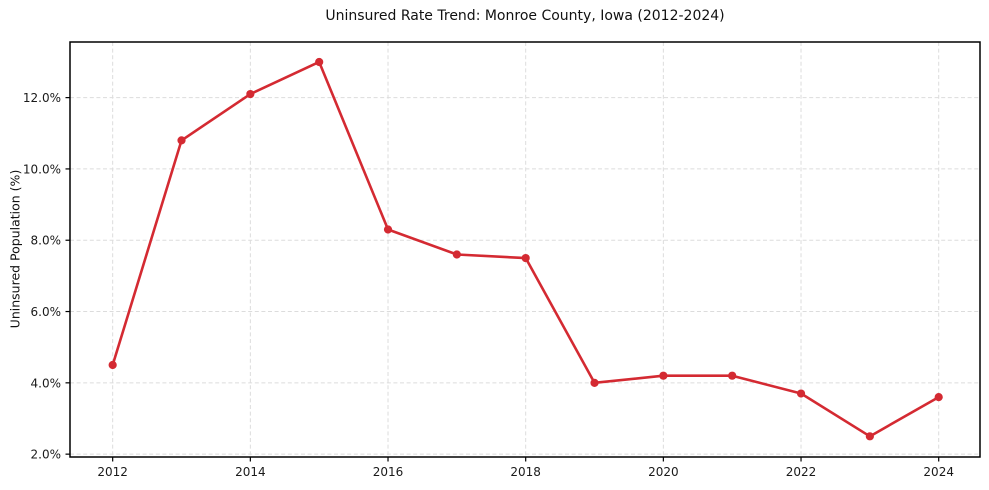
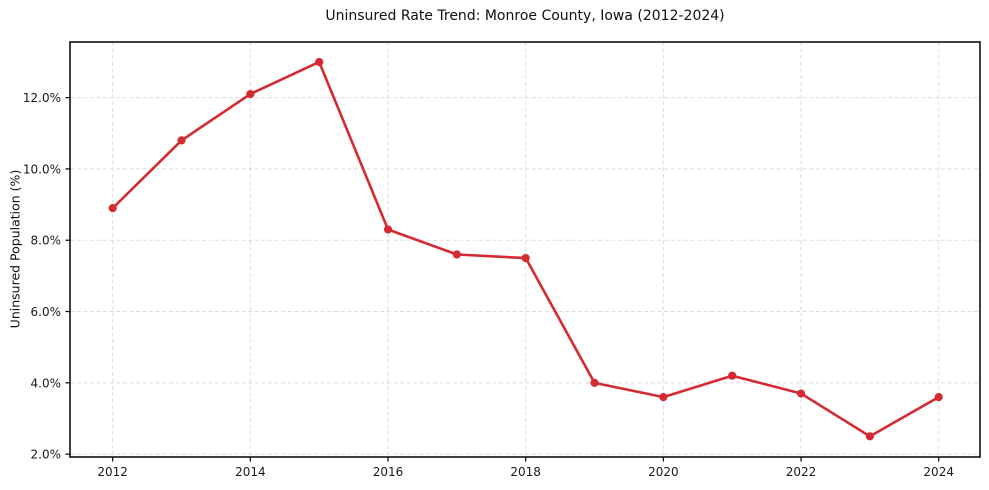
2012: 4.5% -> 8.9%
2020: 4.2% -> 3.6%
